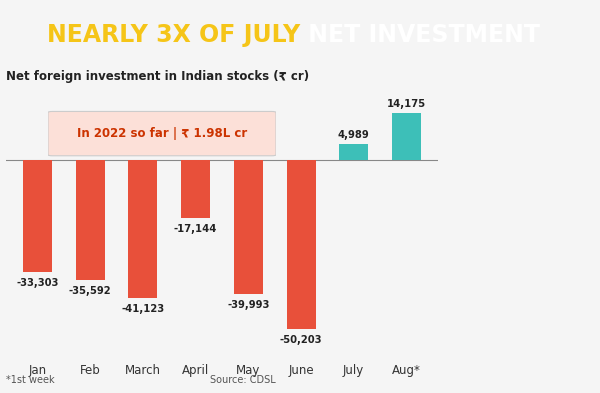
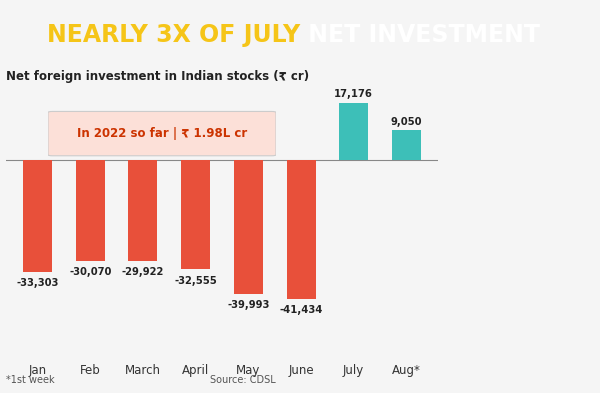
Feb: -35,592 -> -30,070
March: -41,123 -> -29,922
April: -17,144 -> -32,555
June: -50,203 -> -41,434
July: 4,989 -> 17,176
Aug*: 14,175 -> 9,050
